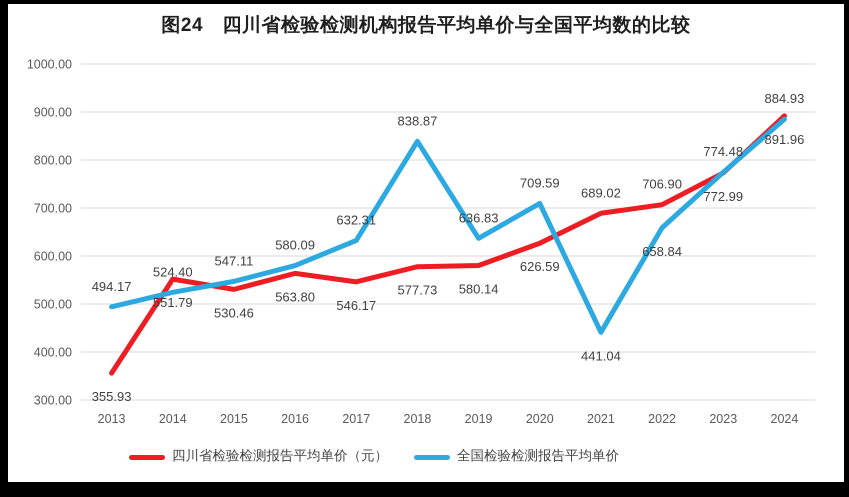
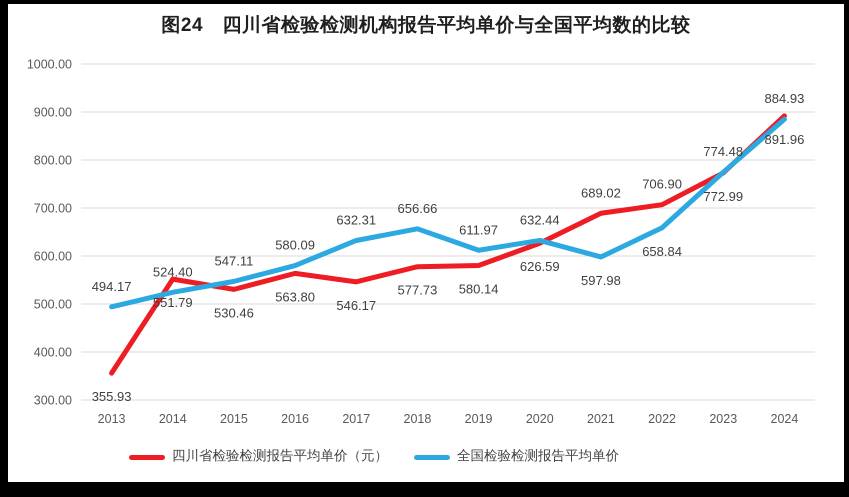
全国检验检测报告平均单价/2018: 838.87 -> 656.66
全国检验检测报告平均单价/2019: 636.83 -> 611.97
全国检验检测报告平均单价/2020: 709.59 -> 632.44
全国检验检测报告平均单价/2021: 441.04 -> 597.98
